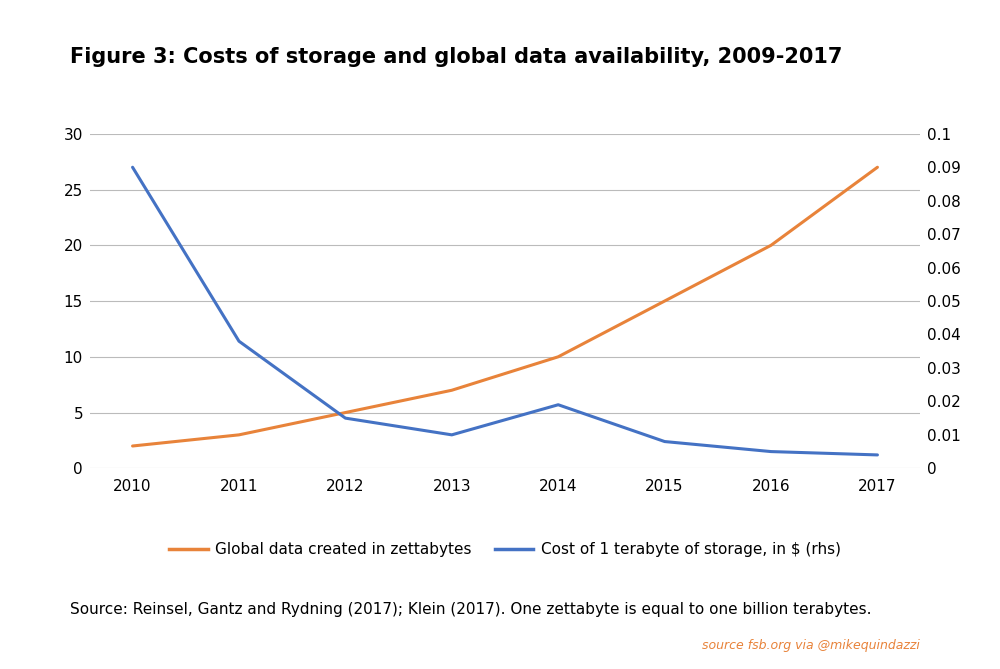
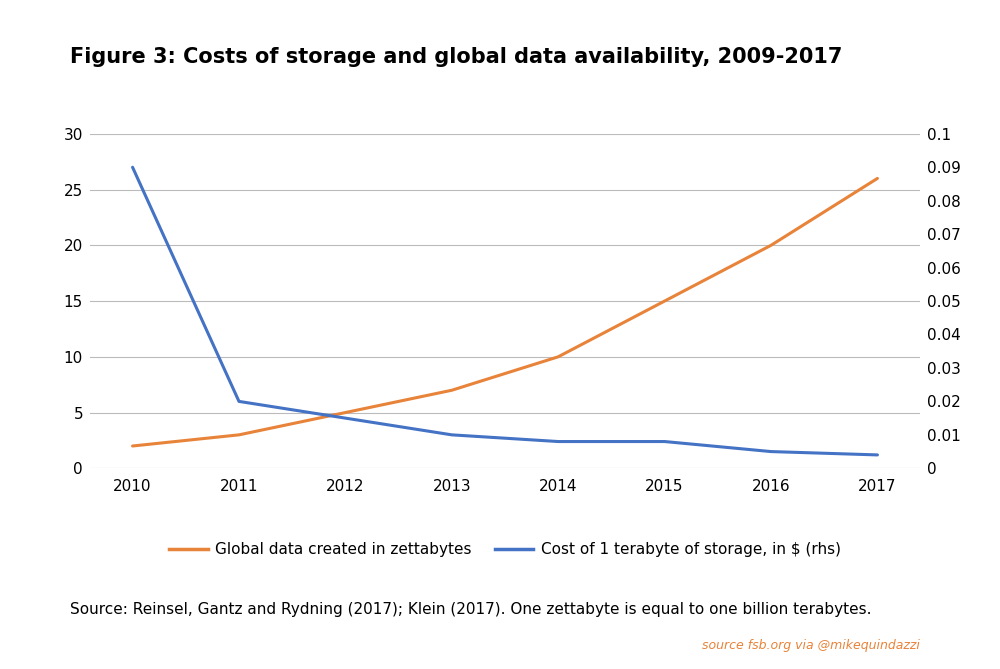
Cost of 1 terabyte of storage, in $ (rhs)/2011: 0.038 -> 0.020
Cost of 1 terabyte of storage, in $ (rhs)/2014: 0.019 -> 0.008
Global data created in zettabytes/2017: 27 -> 26
